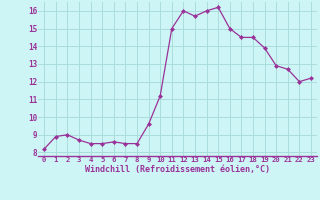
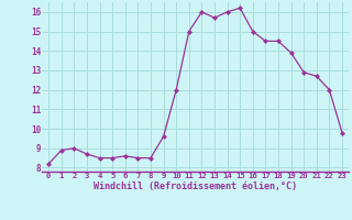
10: 11.2 -> 12.0
23: 12.2 -> 9.8
